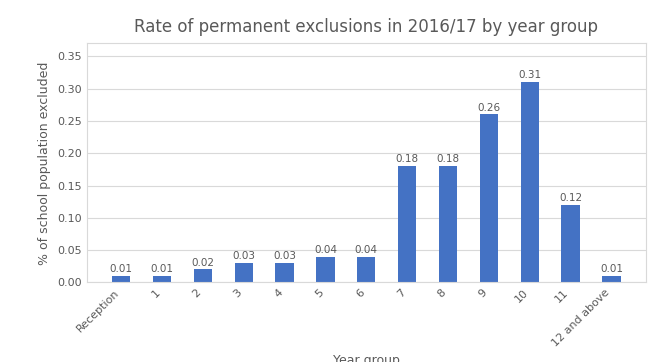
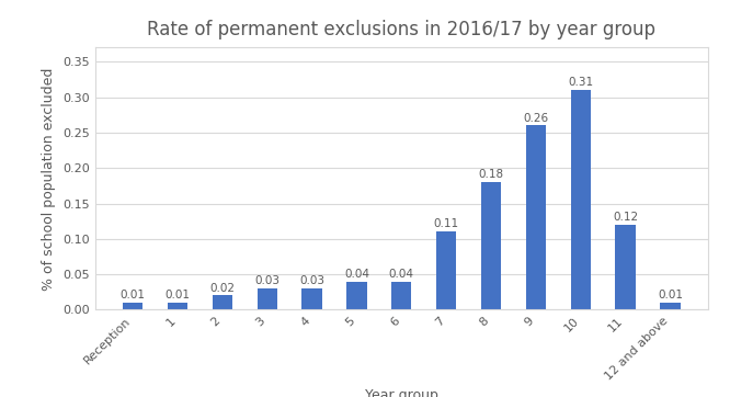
7: 0.18 -> 0.11
